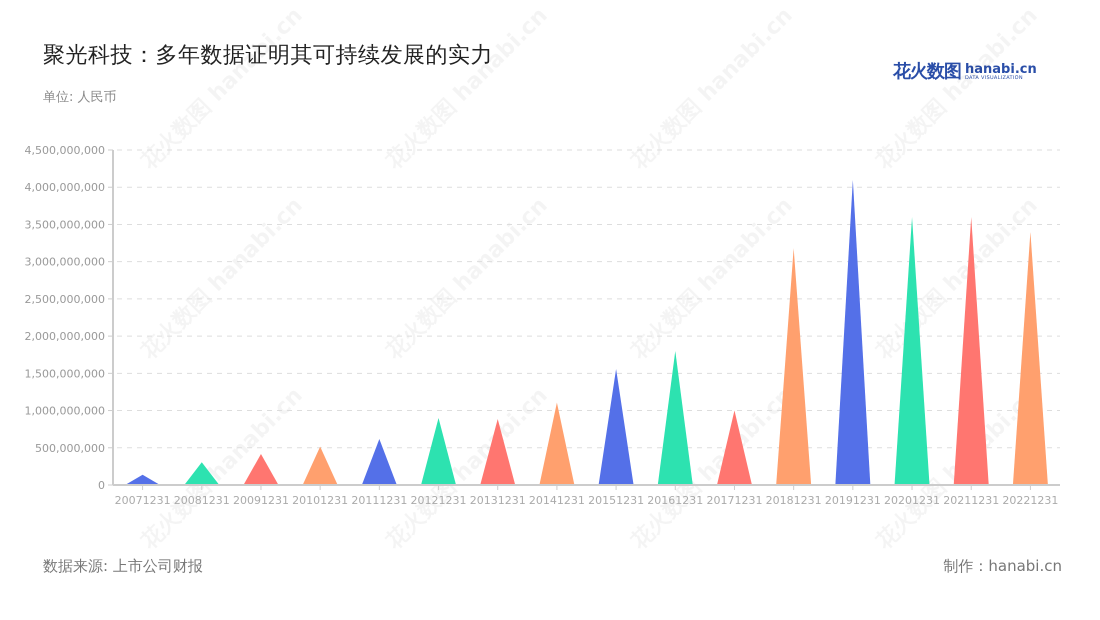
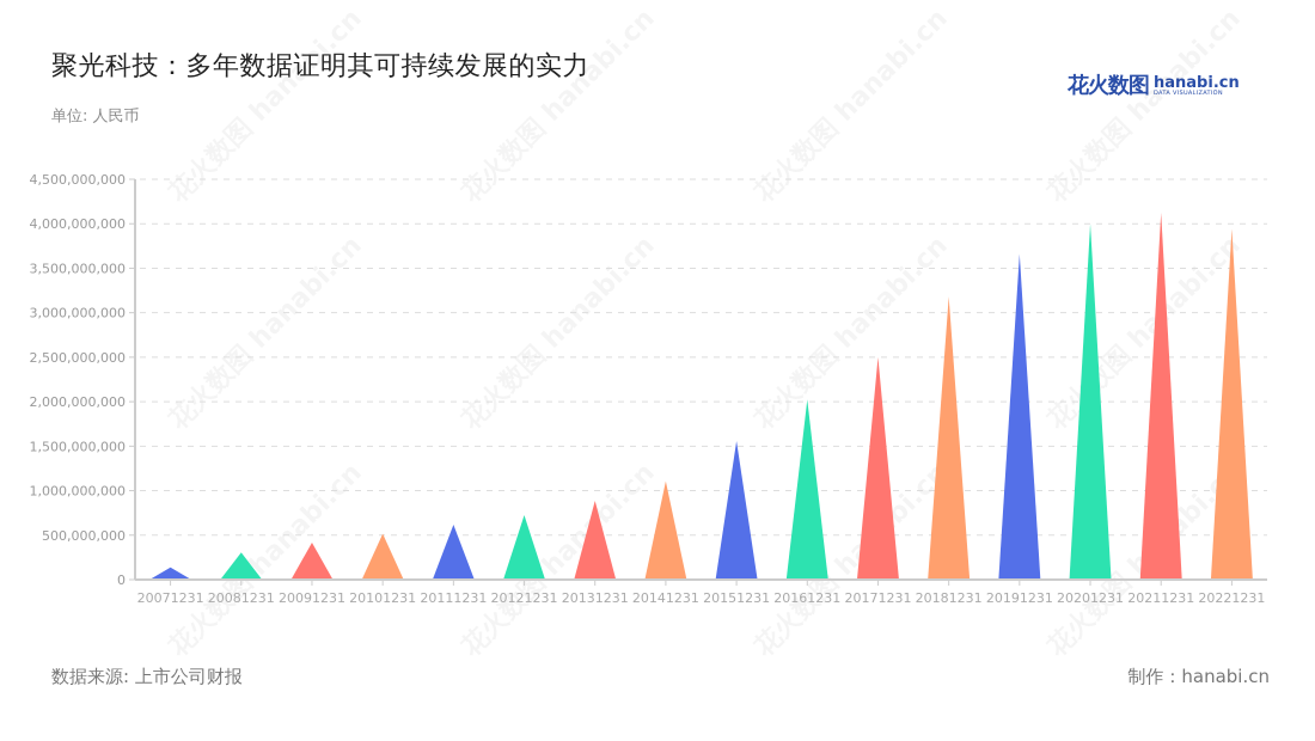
20121231: 900000000 -> 700000000
20161231: 1800000000 -> 2000000000
20171231: 1000000000 -> 2500000000
20191231: 4100000000 -> 3700000000
20201231: 3600000000 -> 4000000000
20211231: 3600000000 -> 4100000000
20221231: 3400000000 -> 3900000000
